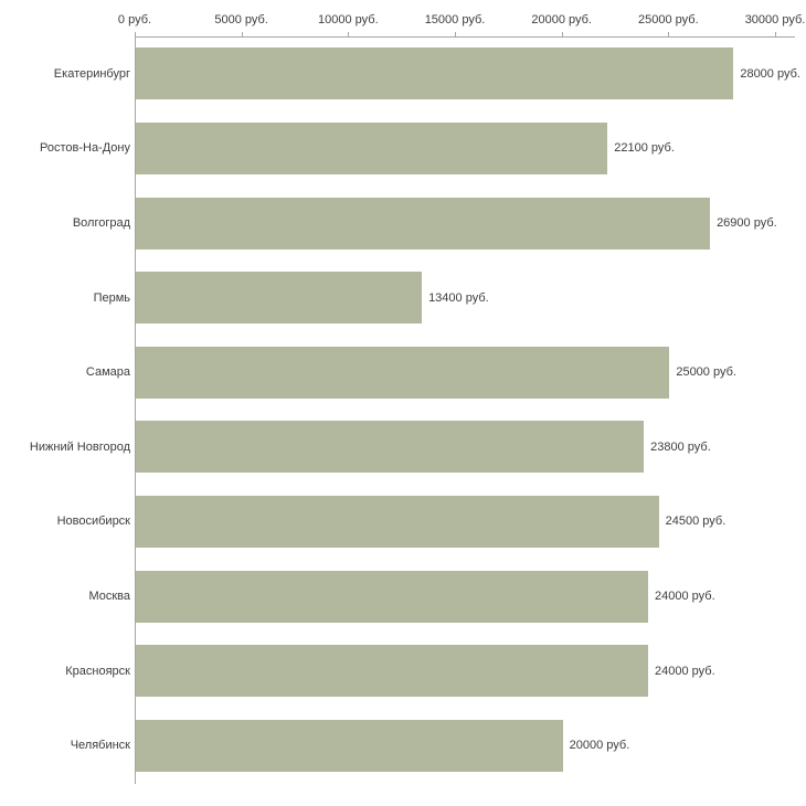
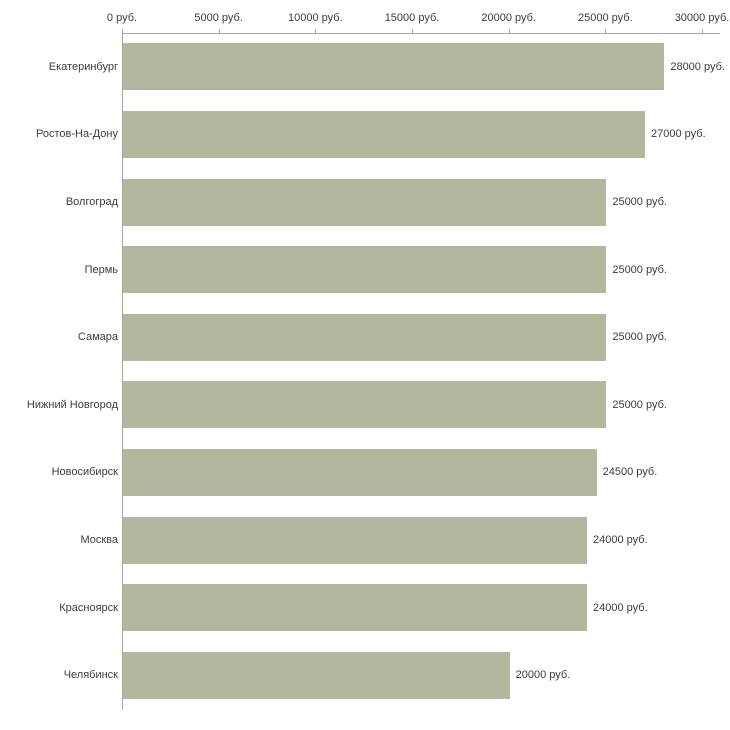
Ростов-На-Дону: 22100 -> 27000
Волгоград: 26900 -> 25000
Пермь: 13400 -> 25000
Нижний Новгород: 23800 -> 25000
